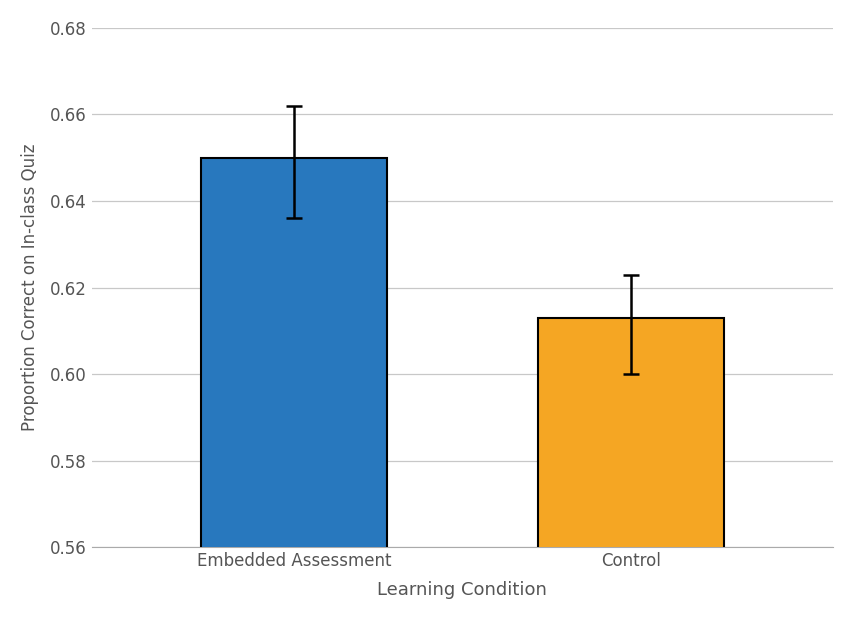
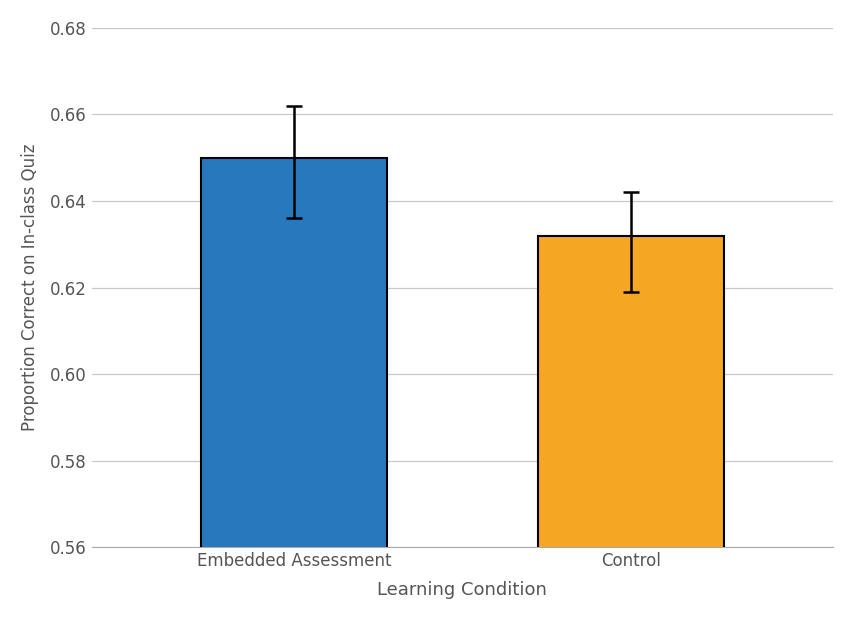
Control: 0.613 -> 0.632
